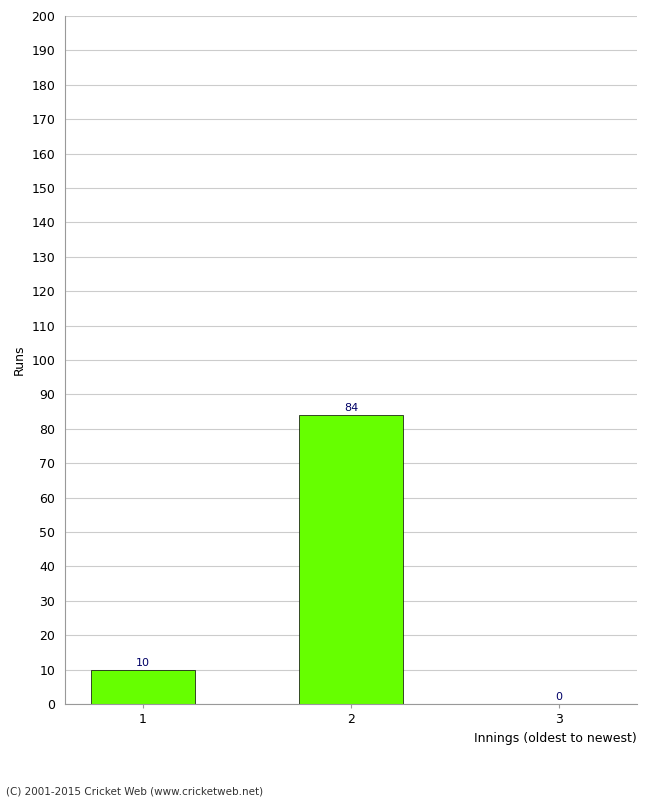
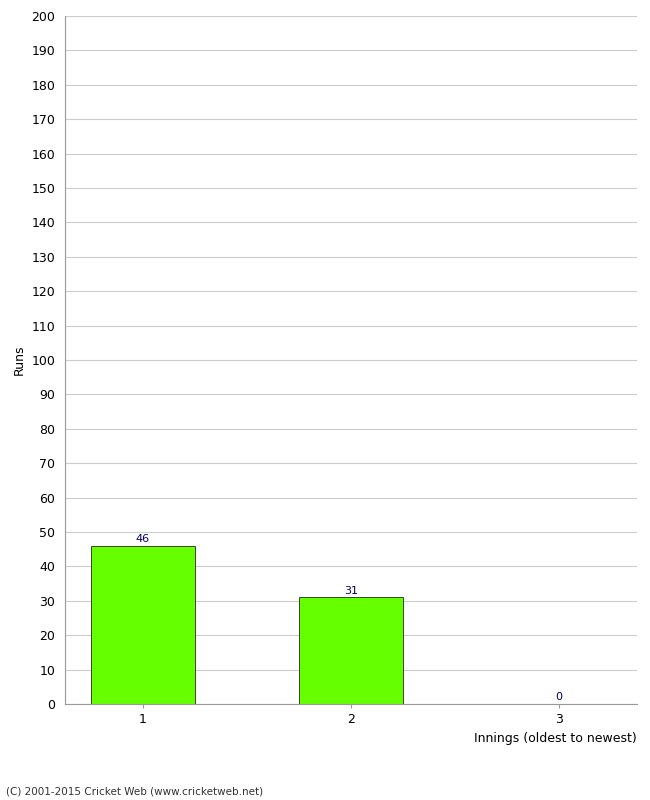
1: 10 -> 46
2: 84 -> 31
